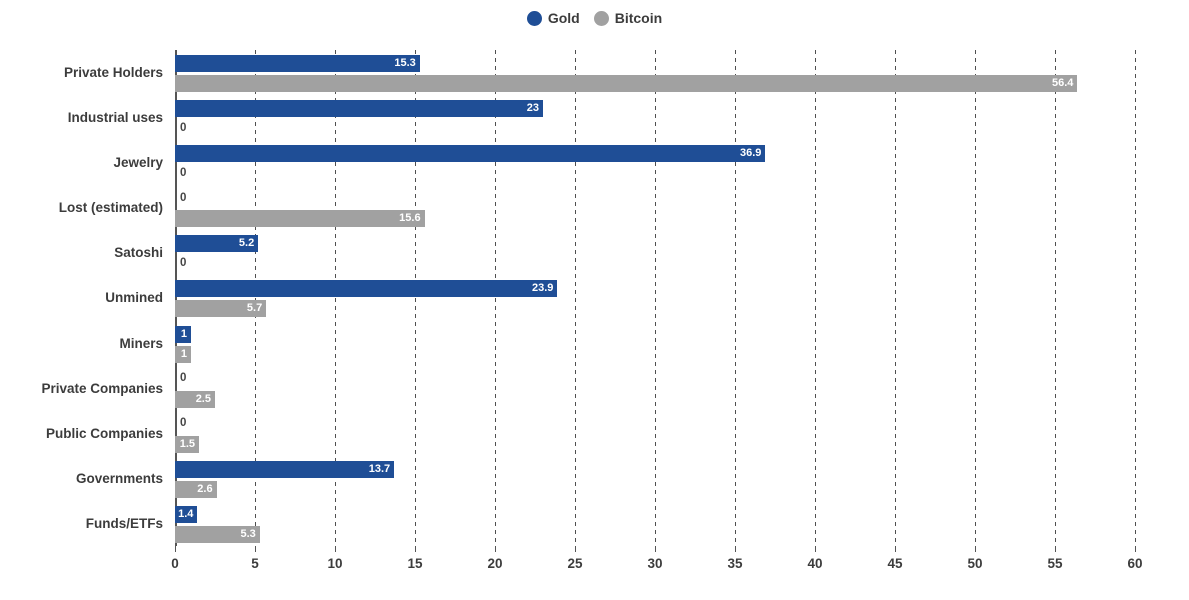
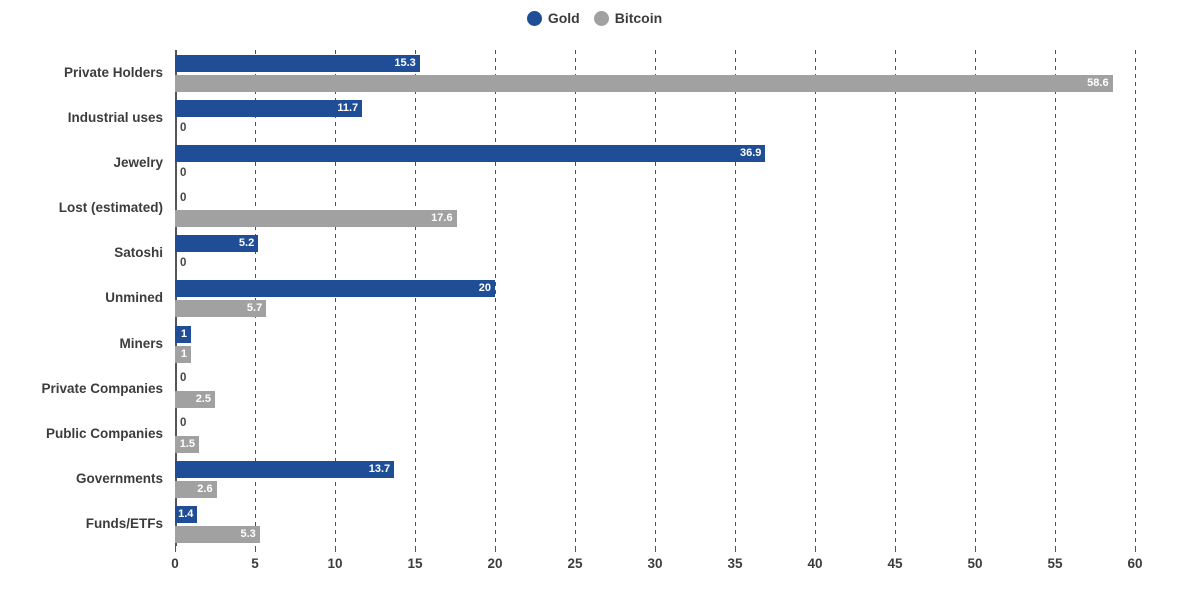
Bitcoin/Private Holders: 56.4 -> 58.6
Gold/Industrial uses: 23 -> 11.7
Bitcoin/Lost (estimated): 15.6 -> 17.6
Gold/Unmined: 23.9 -> 20
